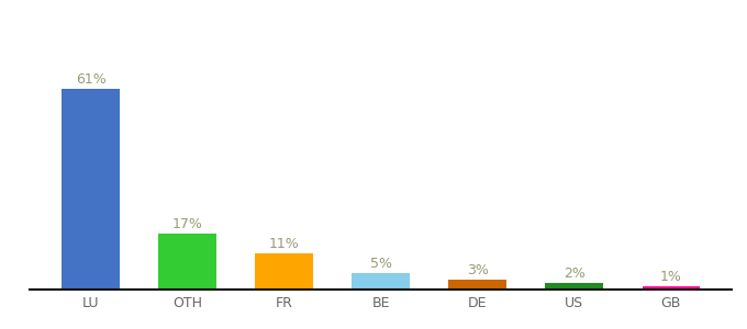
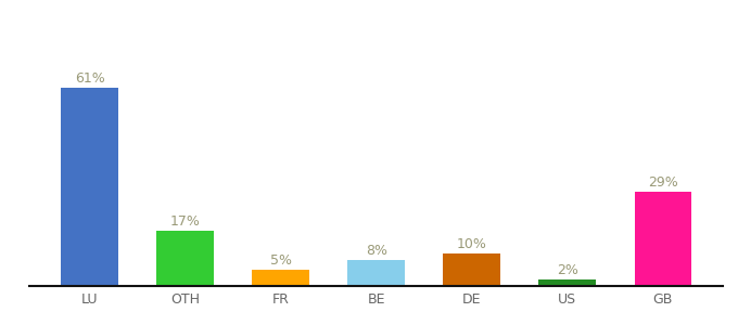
FR: 11% -> 5%
BE: 5% -> 8%
DE: 3% -> 10%
GB: 1% -> 29%
